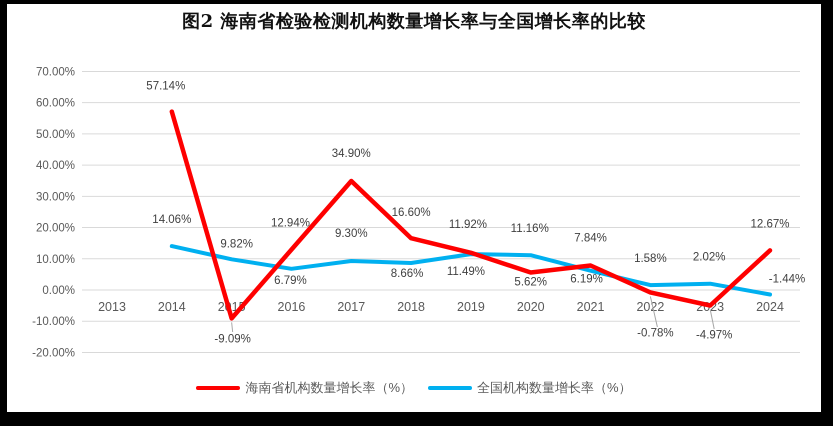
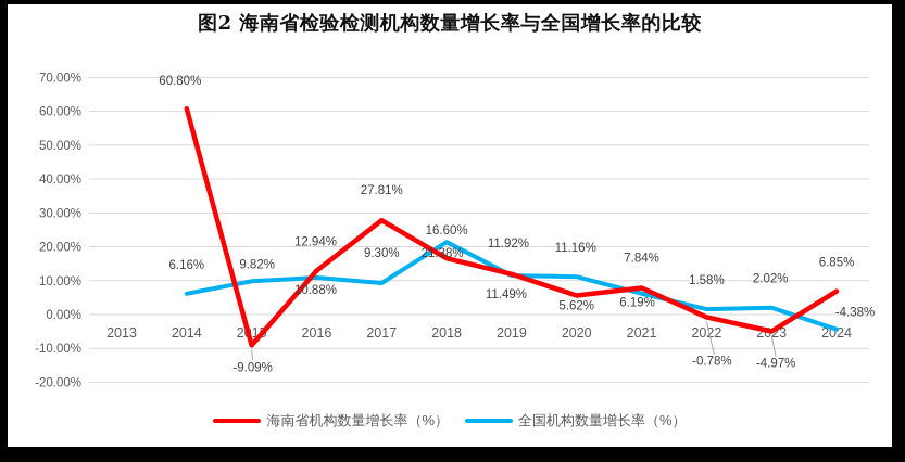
海南省机构数量增长率（%）/2014: 57.14% -> 60.80%
全国机构数量增长率（%）/2014: 14.06% -> 6.16%
全国机构数量增长率（%）/2016: 6.79% -> 10.88%
海南省机构数量增长率（%）/2017: 34.90% -> 27.81%
全国机构数量增长率（%）/2018: 8.66% -> 21.38%
海南省机构数量增长率（%）/2024: 12.67% -> 6.85%
全国机构数量增长率（%）/2024: -1.44% -> -4.38%
